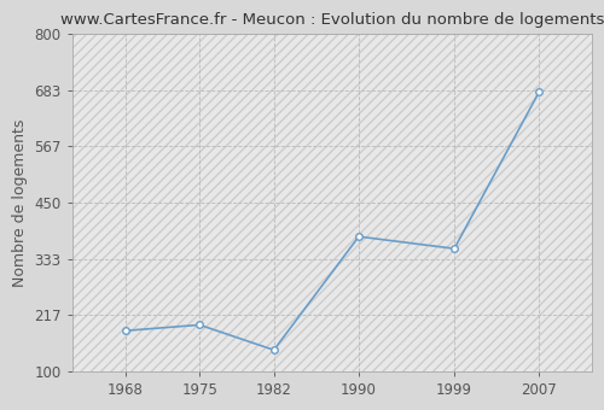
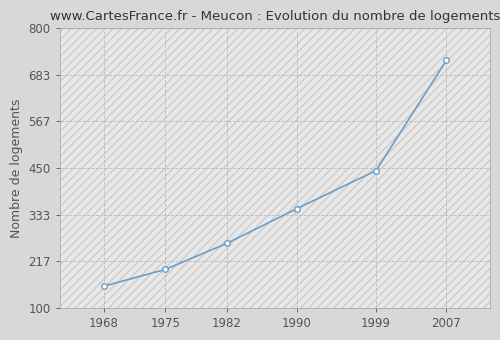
1968: 185 -> 155
1982: 145 -> 262
1990: 380 -> 349
1999: 355 -> 444
2007: 680 -> 719
